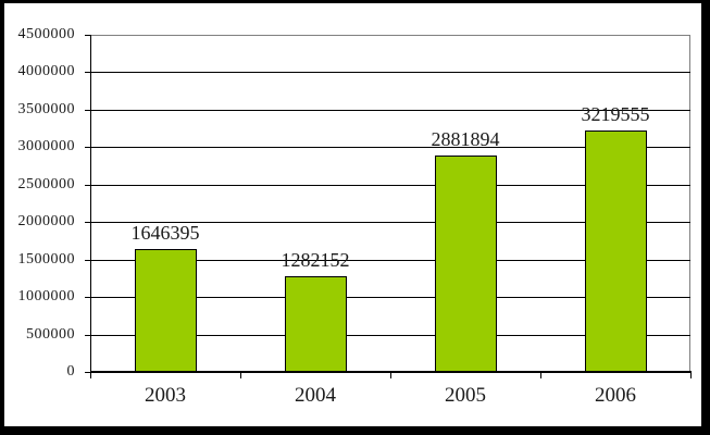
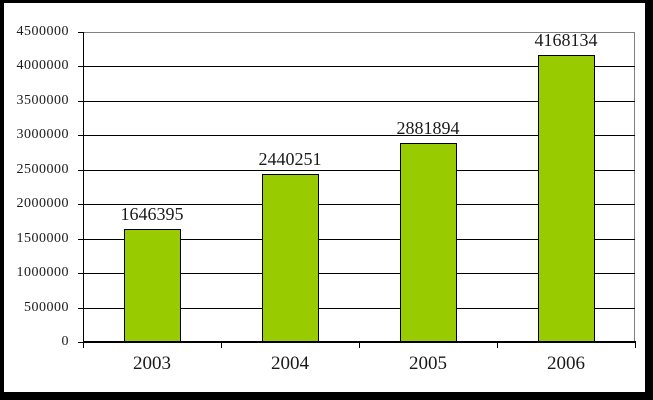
2004: 1282152 -> 2440251
2006: 3219555 -> 4168134
